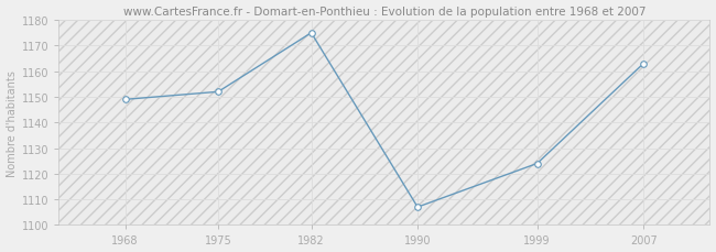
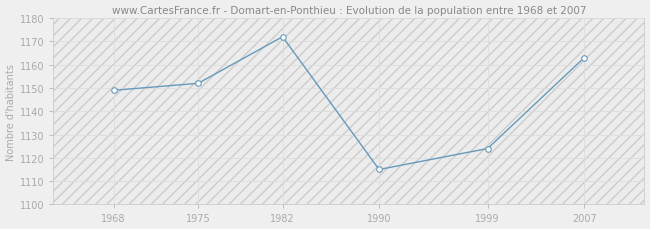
1982: 1175 -> 1172
1990: 1107 -> 1115
